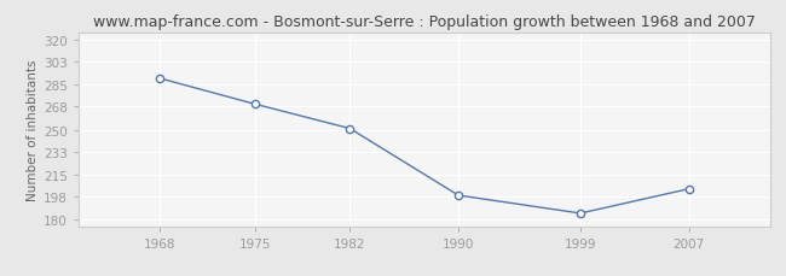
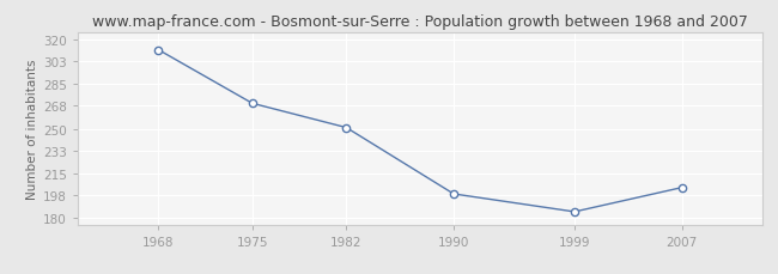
1968: 290 -> 312
